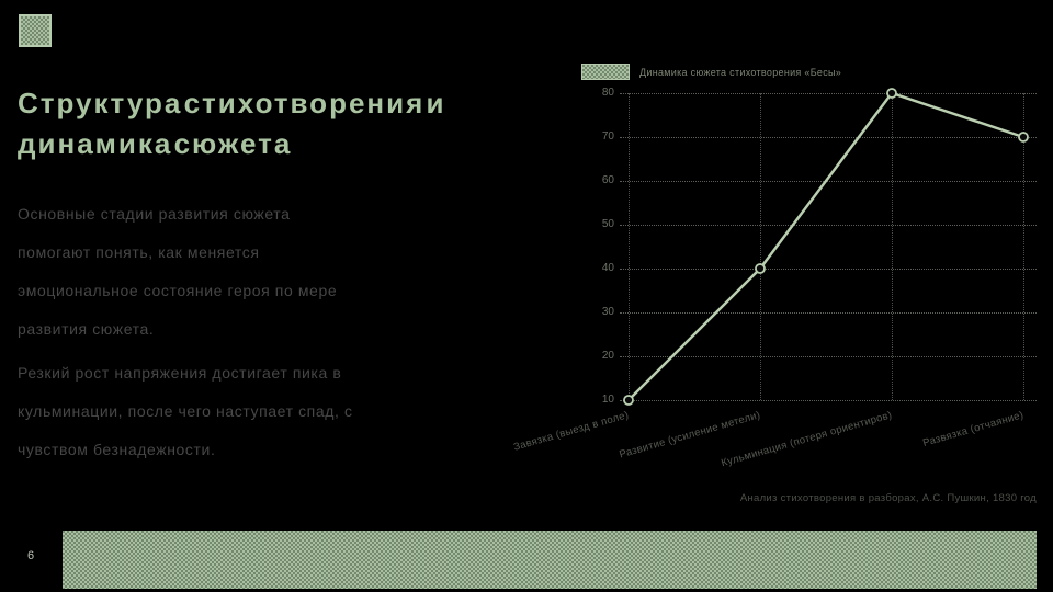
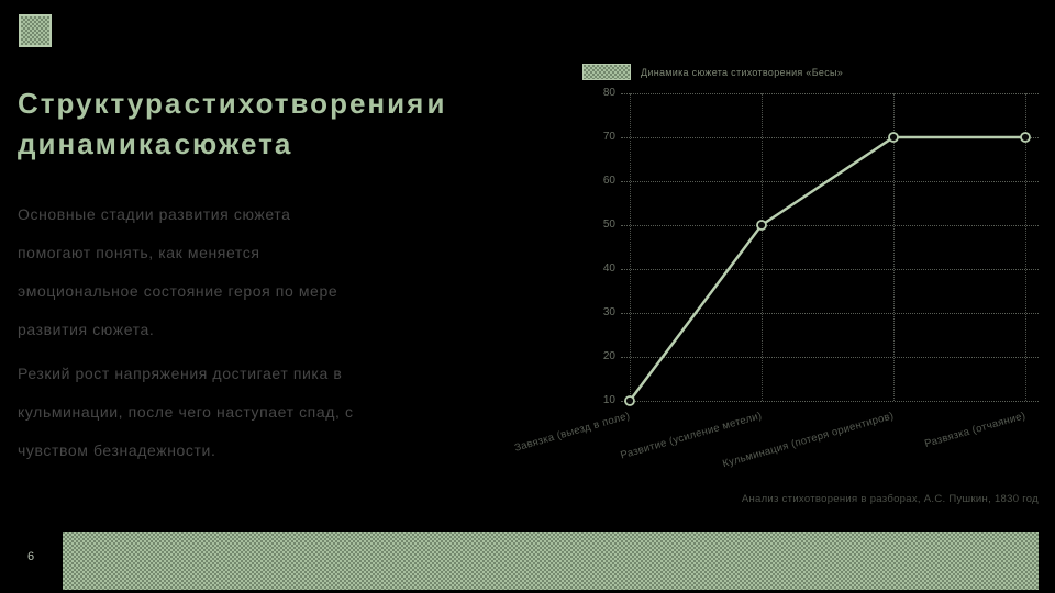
Развитие (усиление метели): 40 -> 50
Кульминация (потеря ориентиров): 80 -> 70
